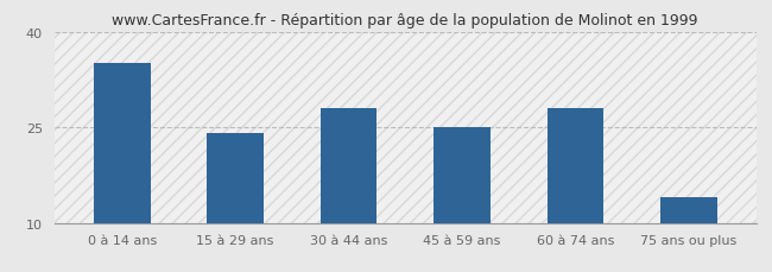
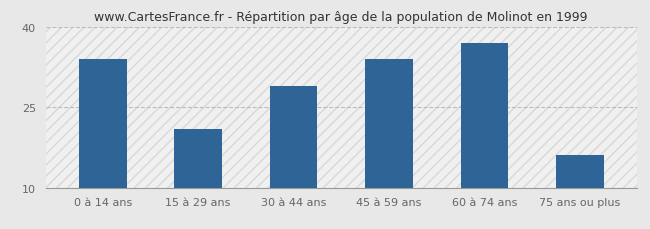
0 à 14 ans: 35 -> 34
15 à 29 ans: 24 -> 21
30 à 44 ans: 28 -> 29
45 à 59 ans: 25 -> 34
60 à 74 ans: 28 -> 37
75 ans ou plus: 14 -> 16
